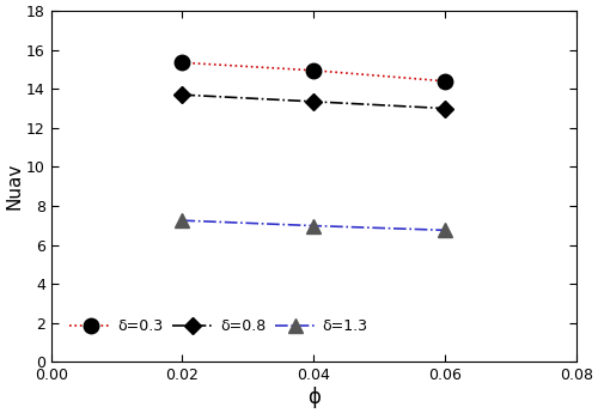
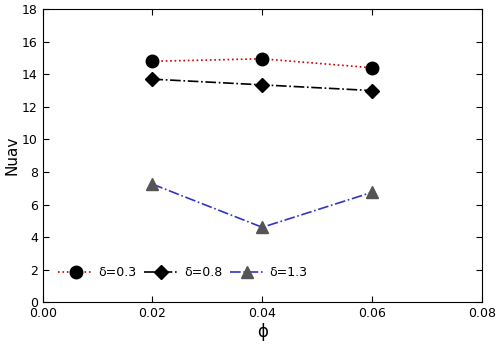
δ=0.3/0.02: 15.3 -> 14.8
δ=1.3/0.04: 7.0 -> 4.6
